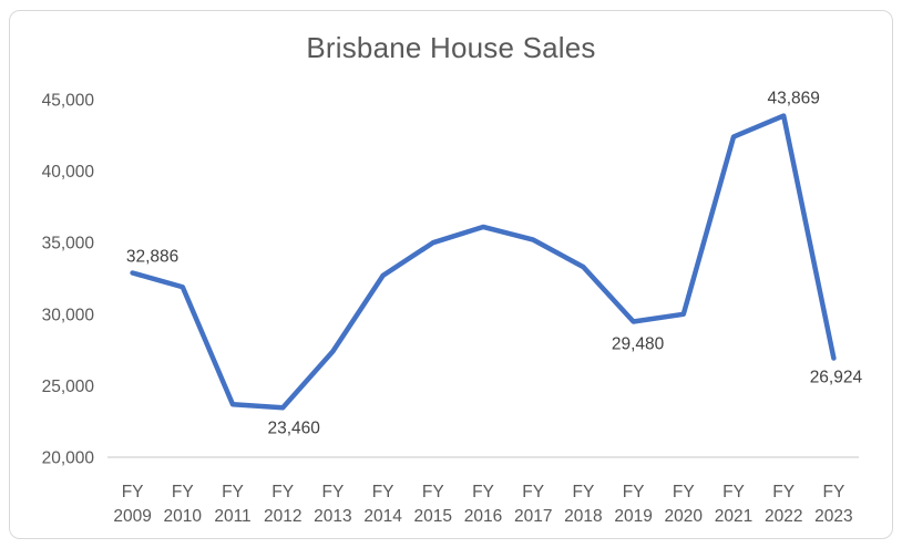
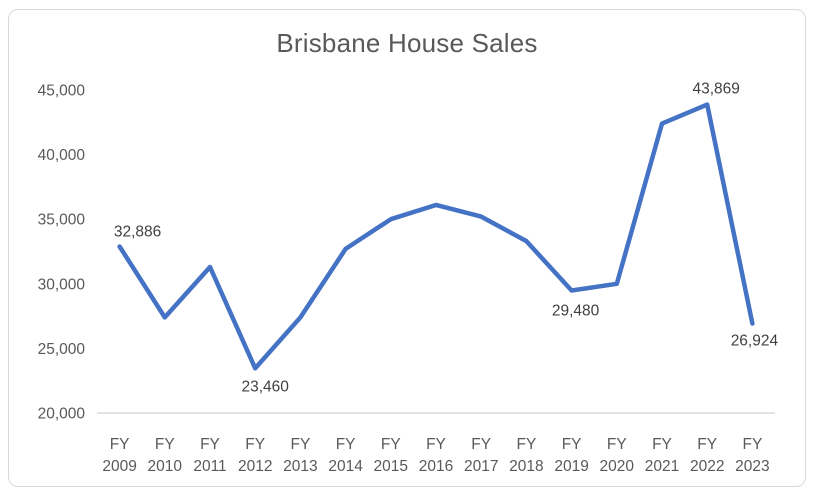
FY 2010: 31900 -> 27400
FY 2011: 23700 -> 31300
